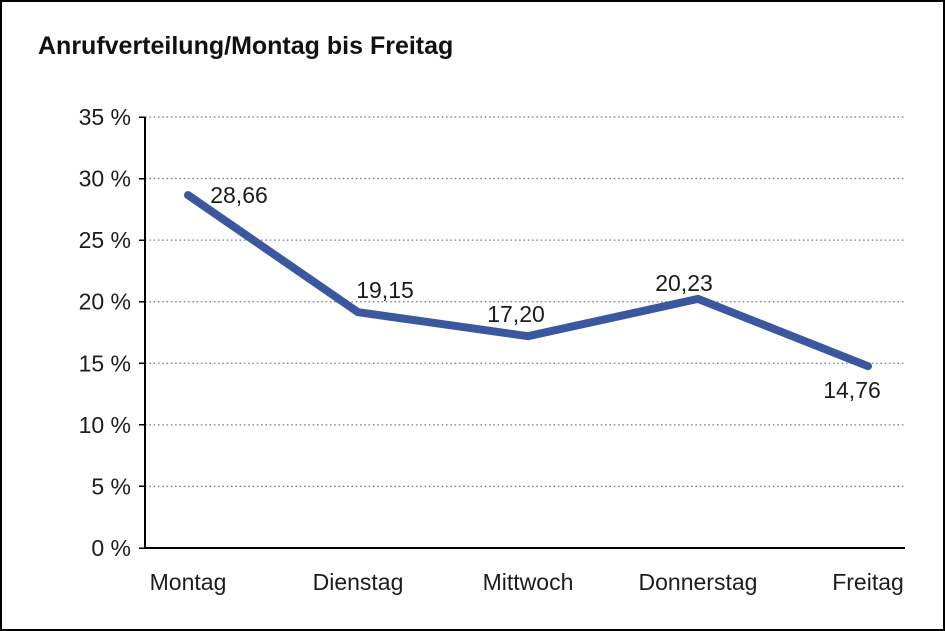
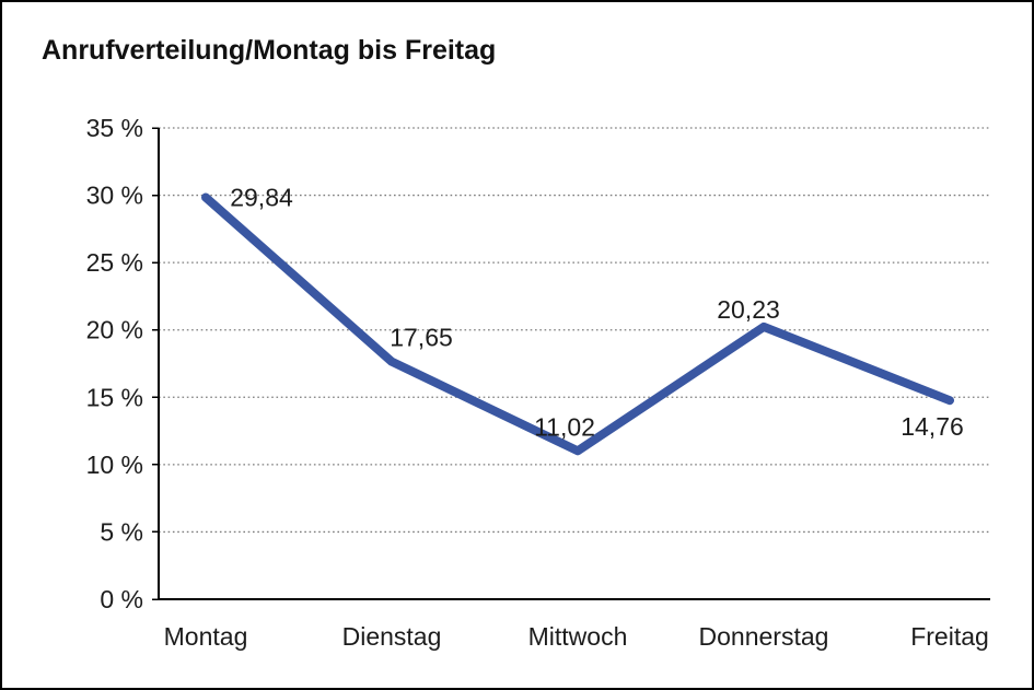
Montag: 28,66 -> 29,84
Dienstag: 19,15 -> 17,65
Mittwoch: 17,20 -> 11,02
